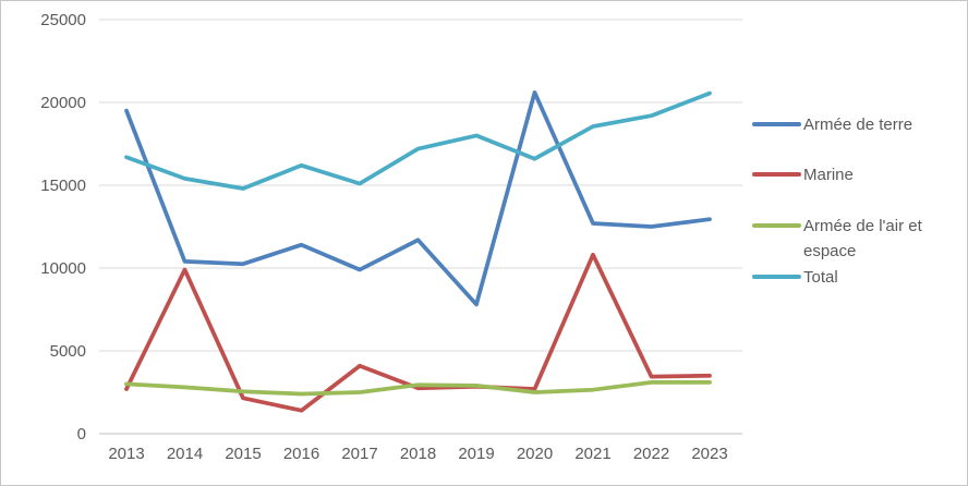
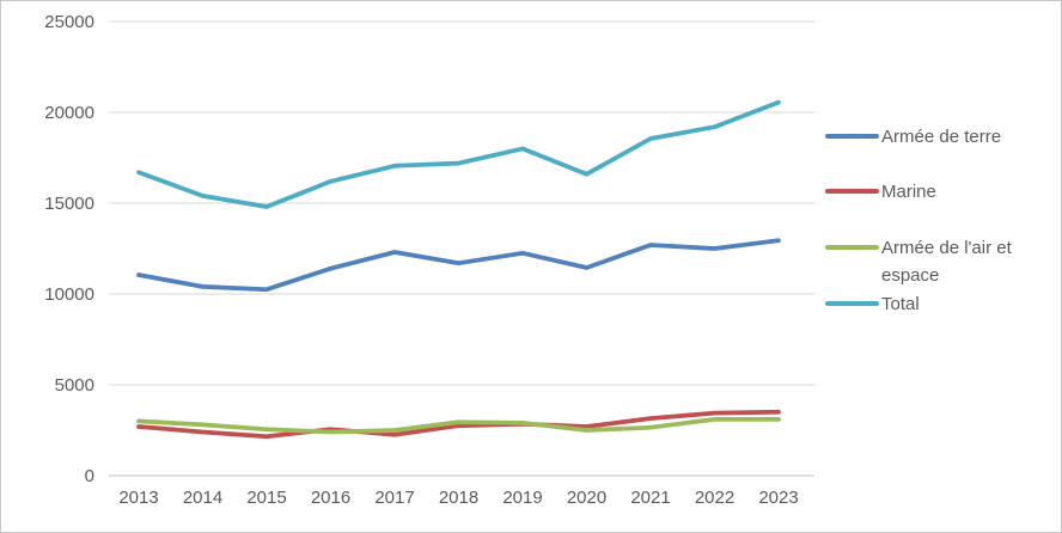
Armée de terre/2013: 19500 -> 11000
Marine/2014: 9900 -> 2400
Marine/2016: 1400 -> 2600
Armée de terre/2017: 9900 -> 12300
Marine/2017: 4100 -> 2200
Total/2017: 15100 -> 17000
Armée de terre/2019: 7800 -> 12200
Armée de terre/2020: 20600 -> 11400
Marine/2021: 10800 -> 3200
